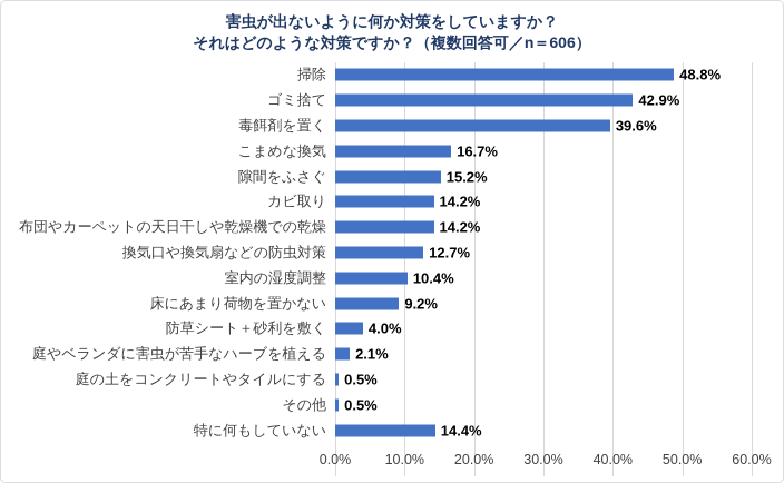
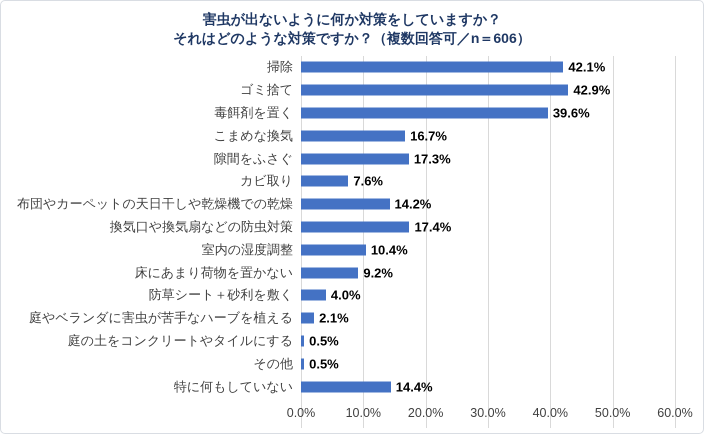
掃除: 48.8% -> 42.1%
隙間をふさぐ: 15.2% -> 17.3%
カビ取り: 14.2% -> 7.6%
換気口や換気扇などの防虫対策: 12.7% -> 17.4%
